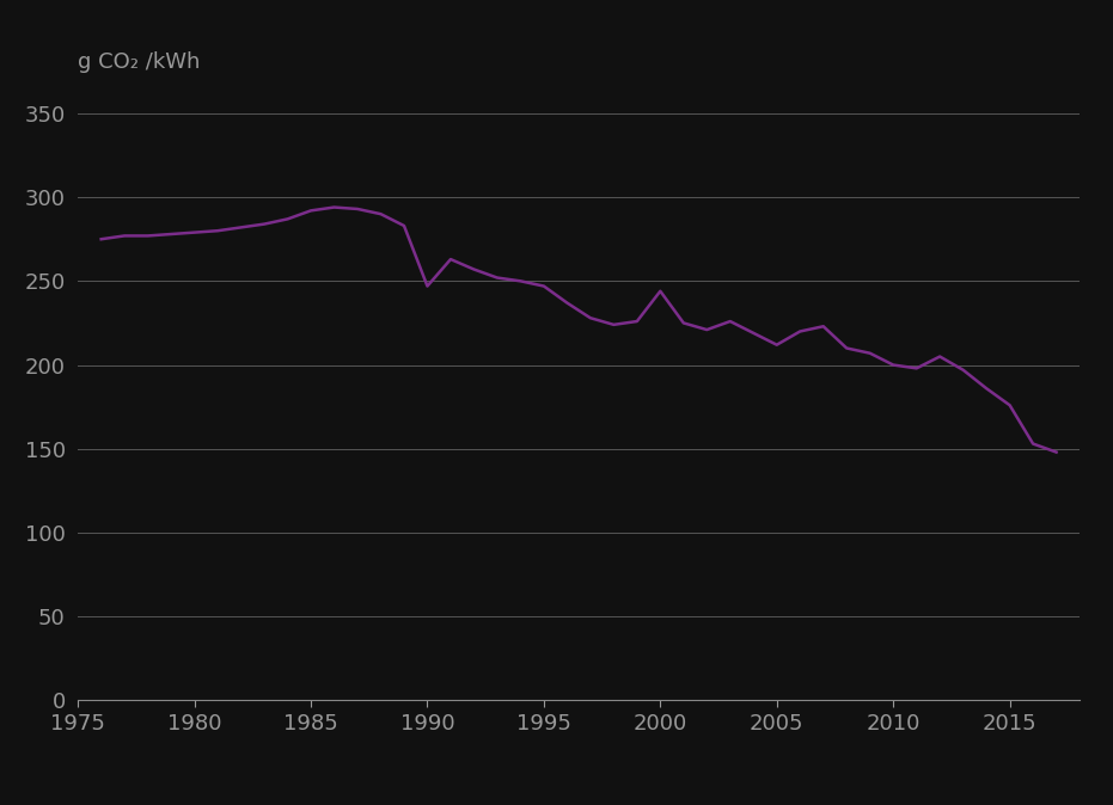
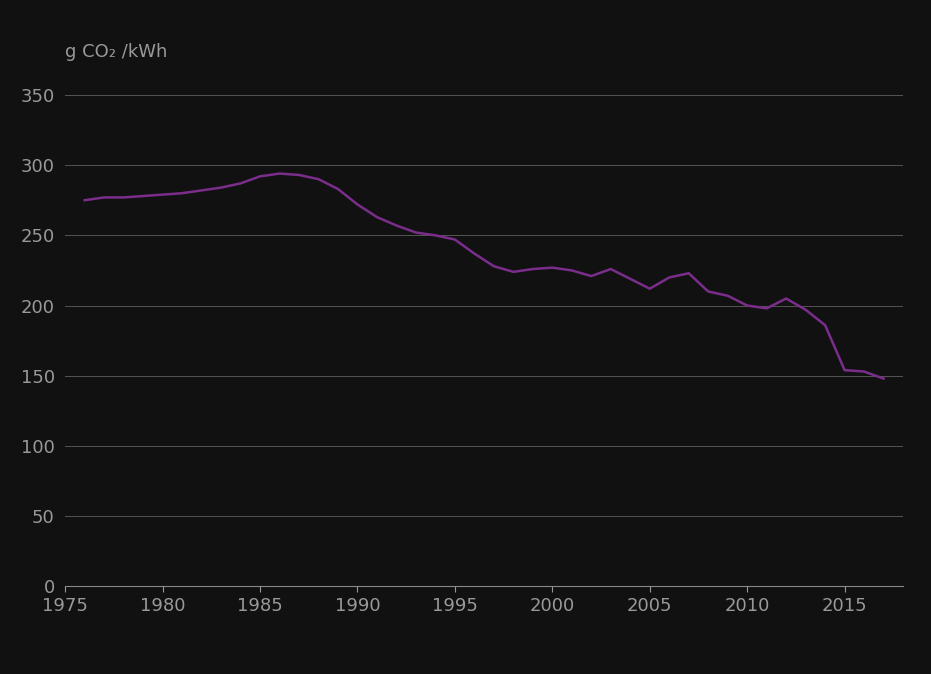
1990: 247 -> 272
2000: 244 -> 227
2015: 176 -> 154
